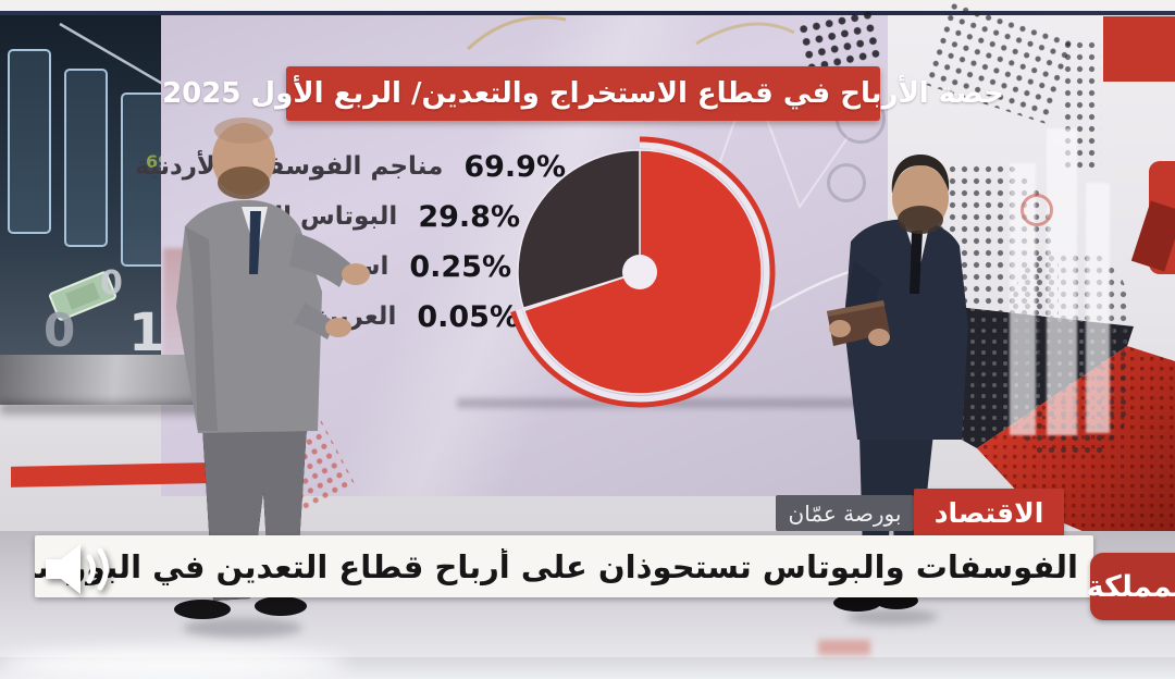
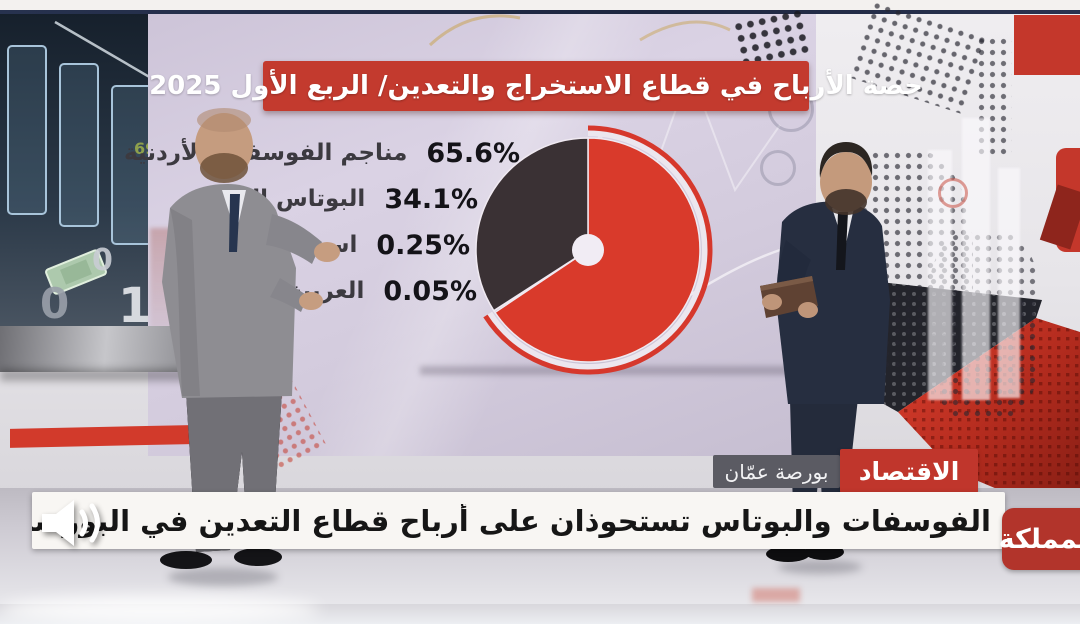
مناجم الفوسفات الأردنية: 69.9% -> 65.6%
البوتاس العربية: 29.8% -> 34.1%
